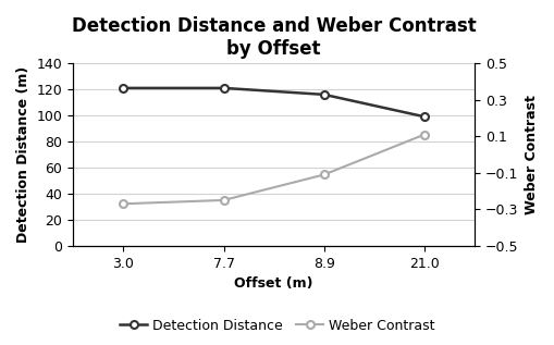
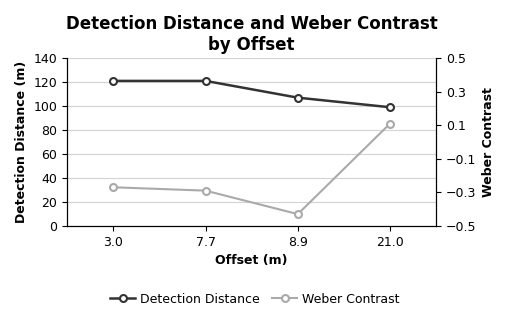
Weber Contrast/7.7: -0.25 -> -0.29
Detection Distance/8.9: 116 -> 107
Weber Contrast/8.9: -0.11 -> -0.43
